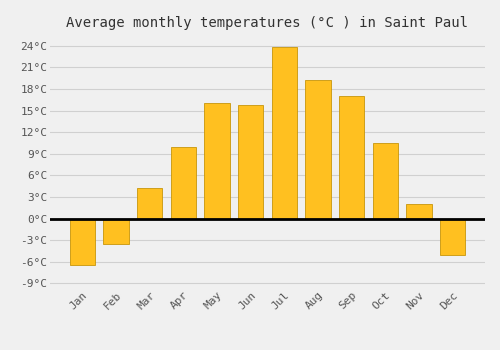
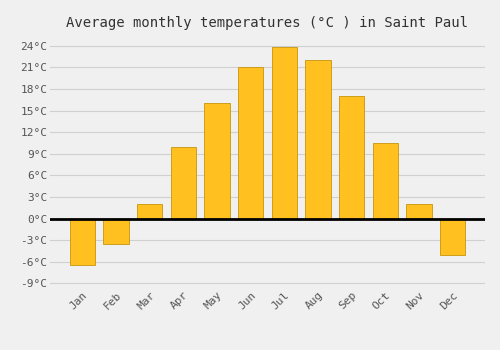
Mar: 4.2°C -> 2.0°C
Jun: 15.8°C -> 21.0°C
Aug: 19.2°C -> 22.0°C
